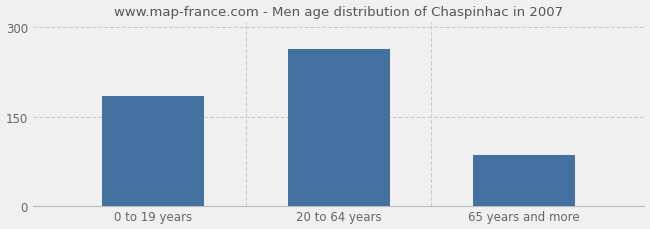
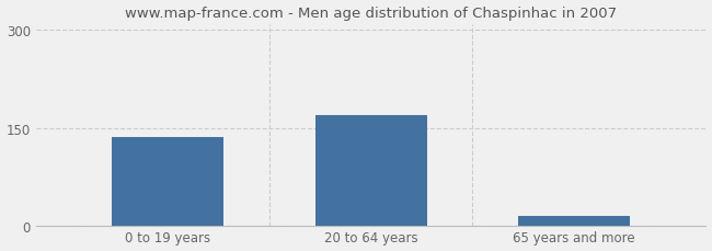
0 to 19 years: 184 -> 135
20 to 64 years: 264 -> 170
65 years and more: 86 -> 15
